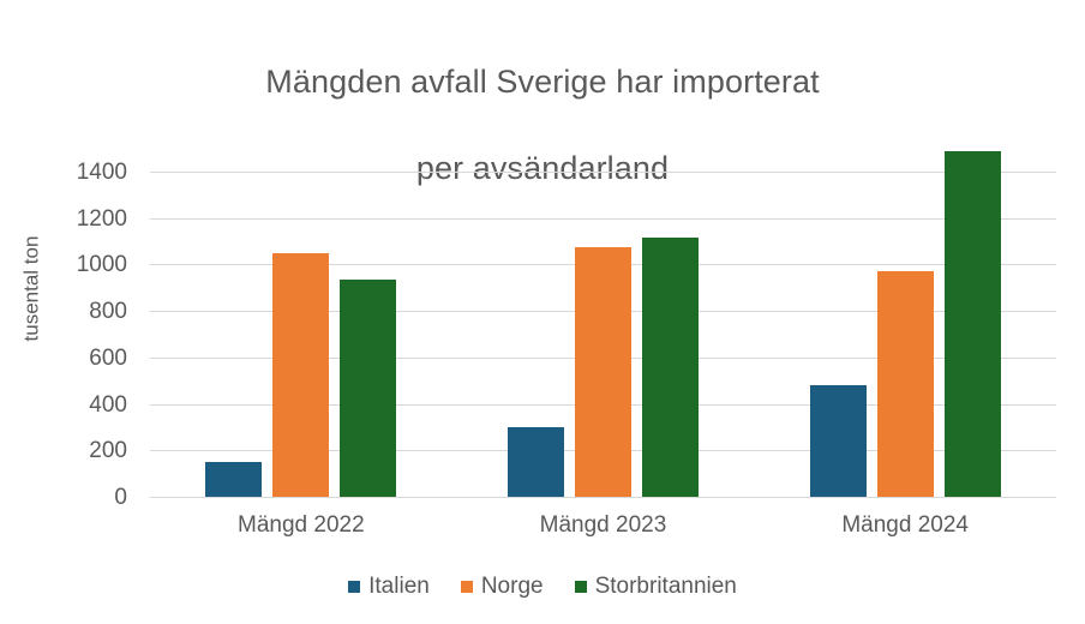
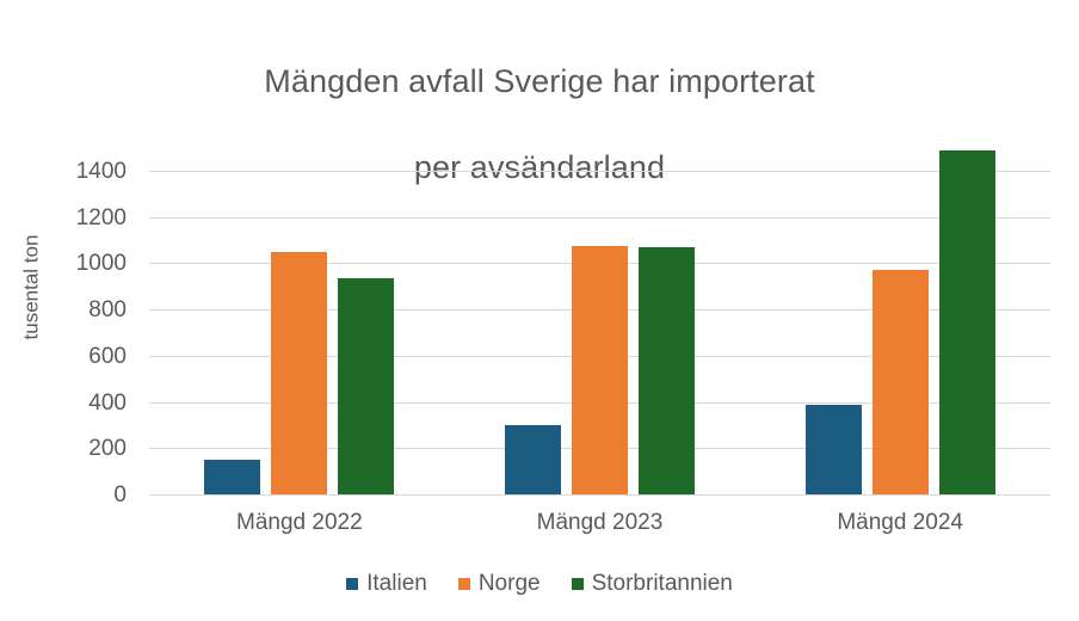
Storbritannien/Mängd 2023: 1120 -> 1070
Italien/Mängd 2024: 480 -> 390
